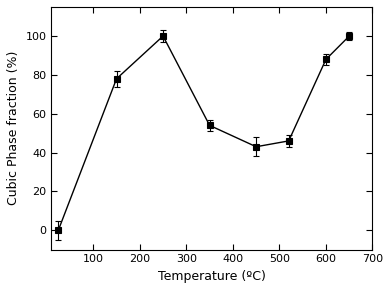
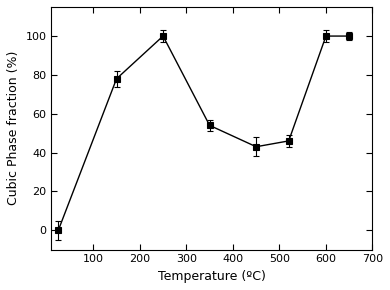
600: 88 -> 100
